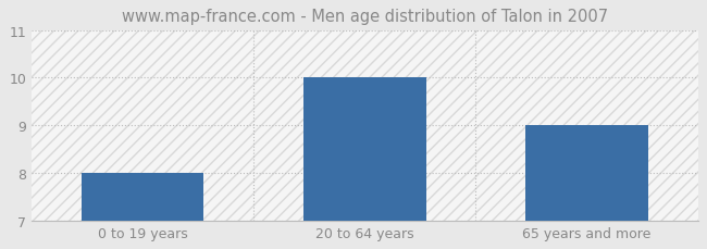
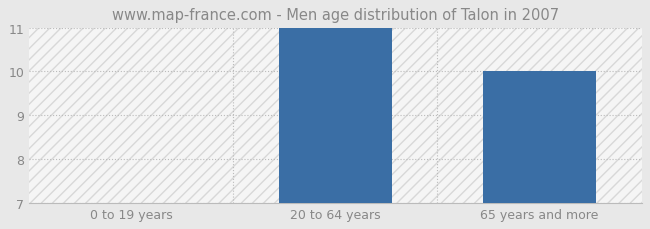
0 to 19 years: 8 -> 7
20 to 64 years: 10 -> 11
65 years and more: 9 -> 10
